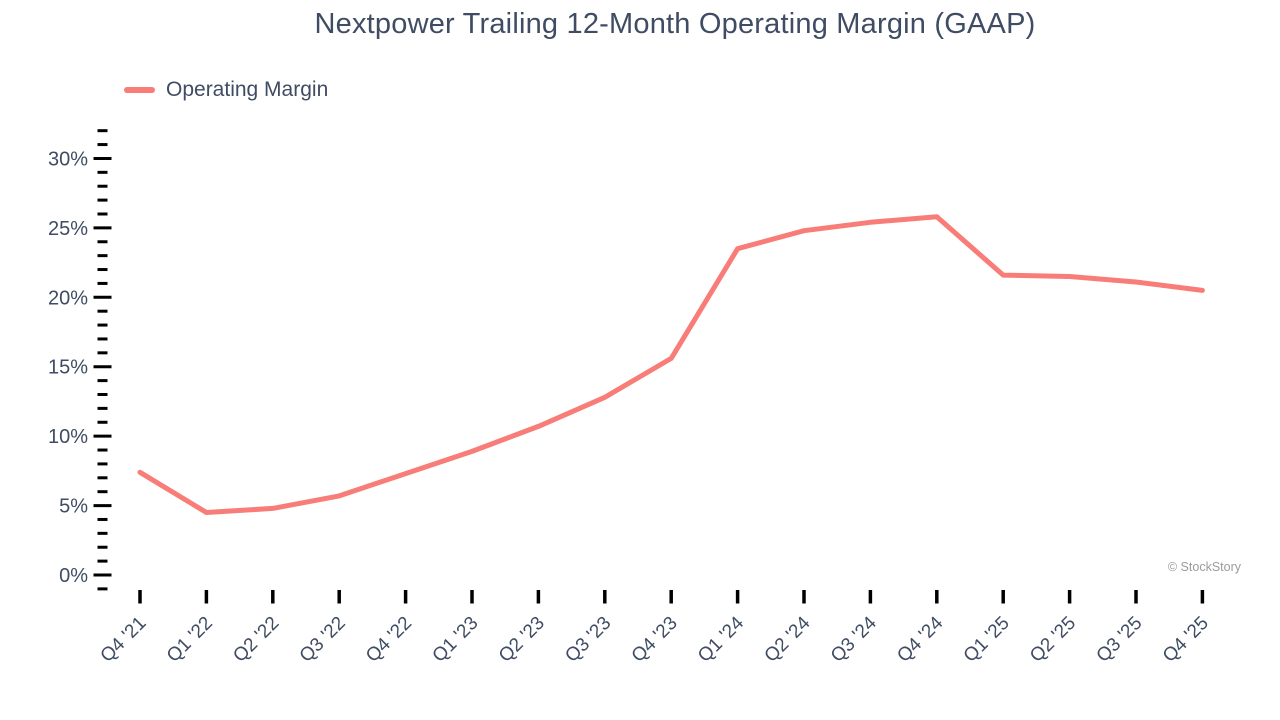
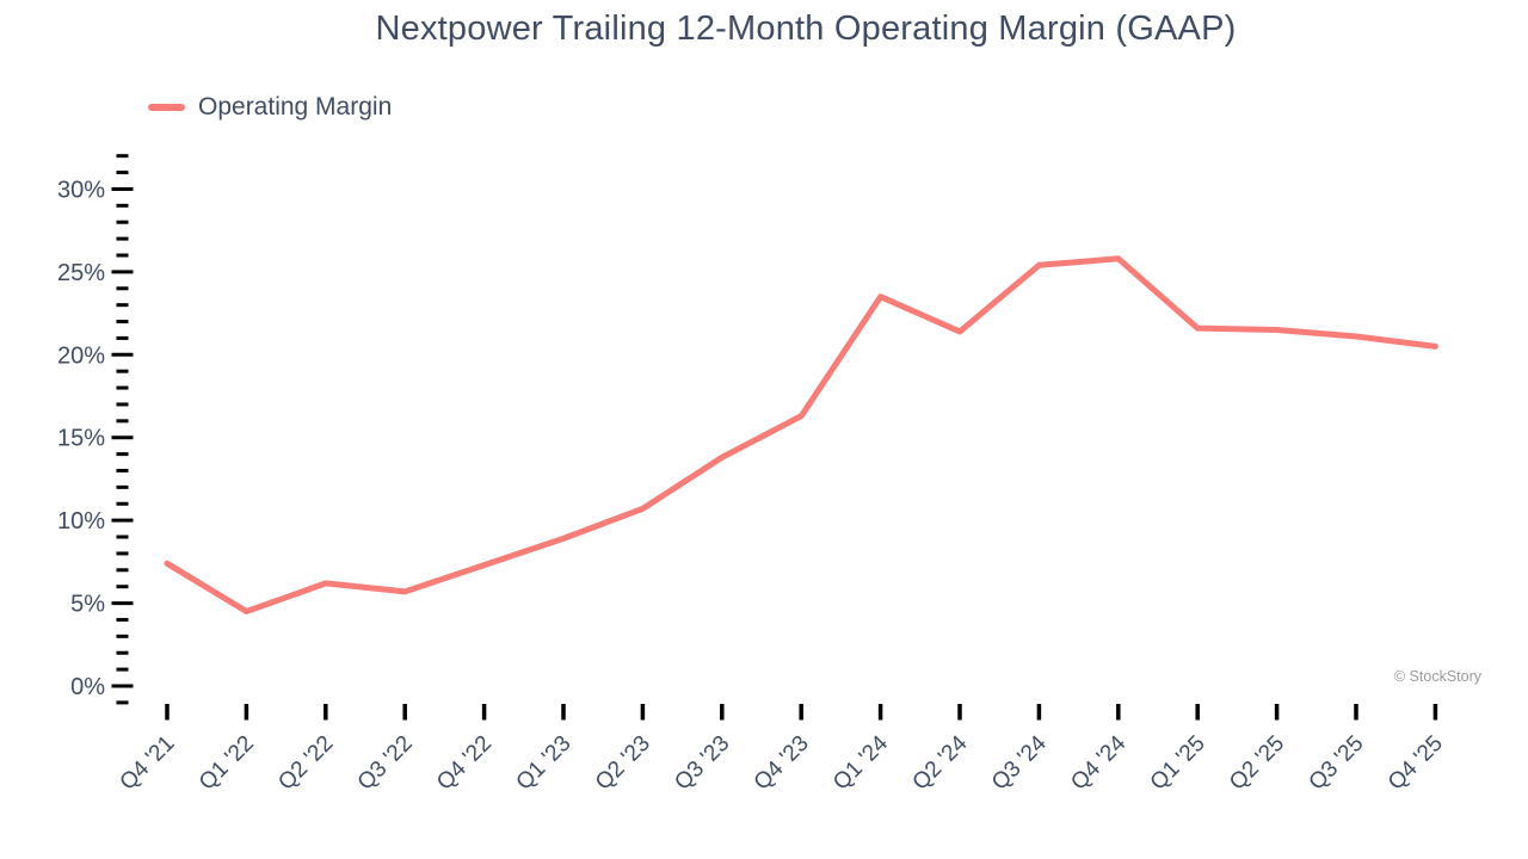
Q2 '22: 4.8% -> 6.2%
Q3 '23: 12.8% -> 13.8%
Q4 '23: 15.6% -> 16.3%
Q2 '24: 24.8% -> 21.4%
